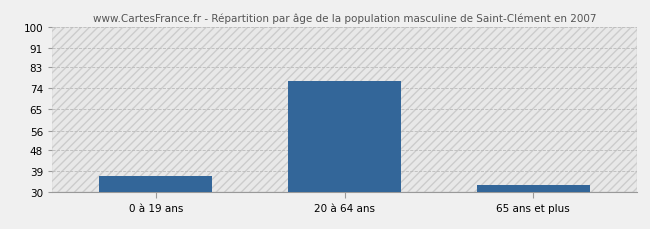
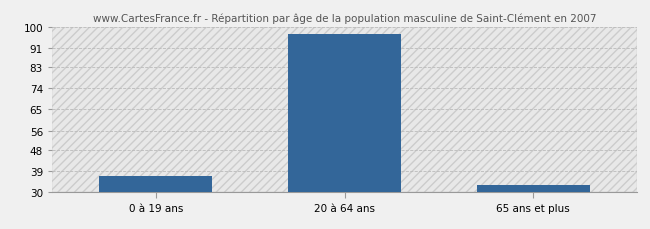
20 à 64 ans: 77 -> 97
